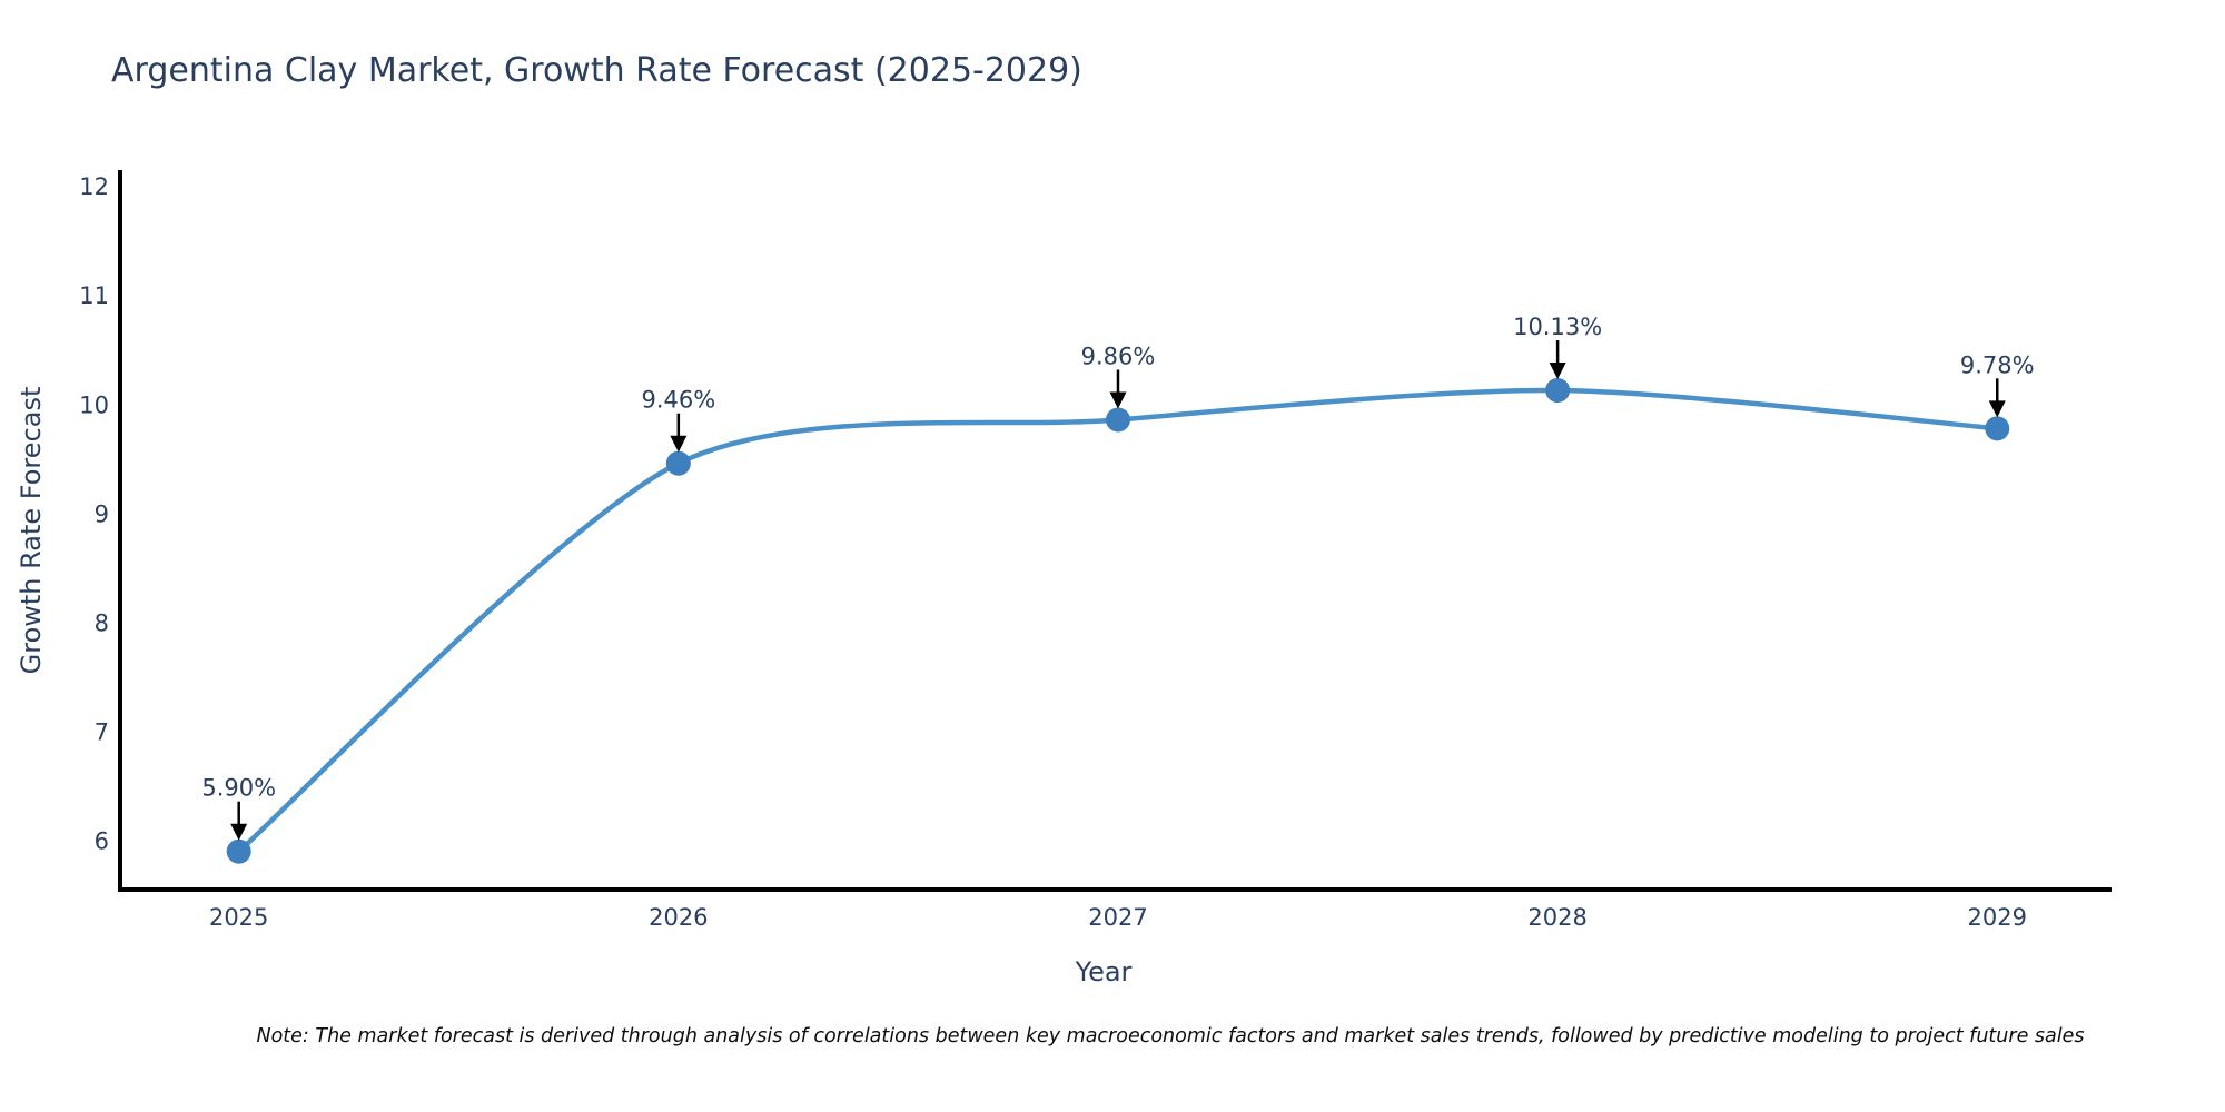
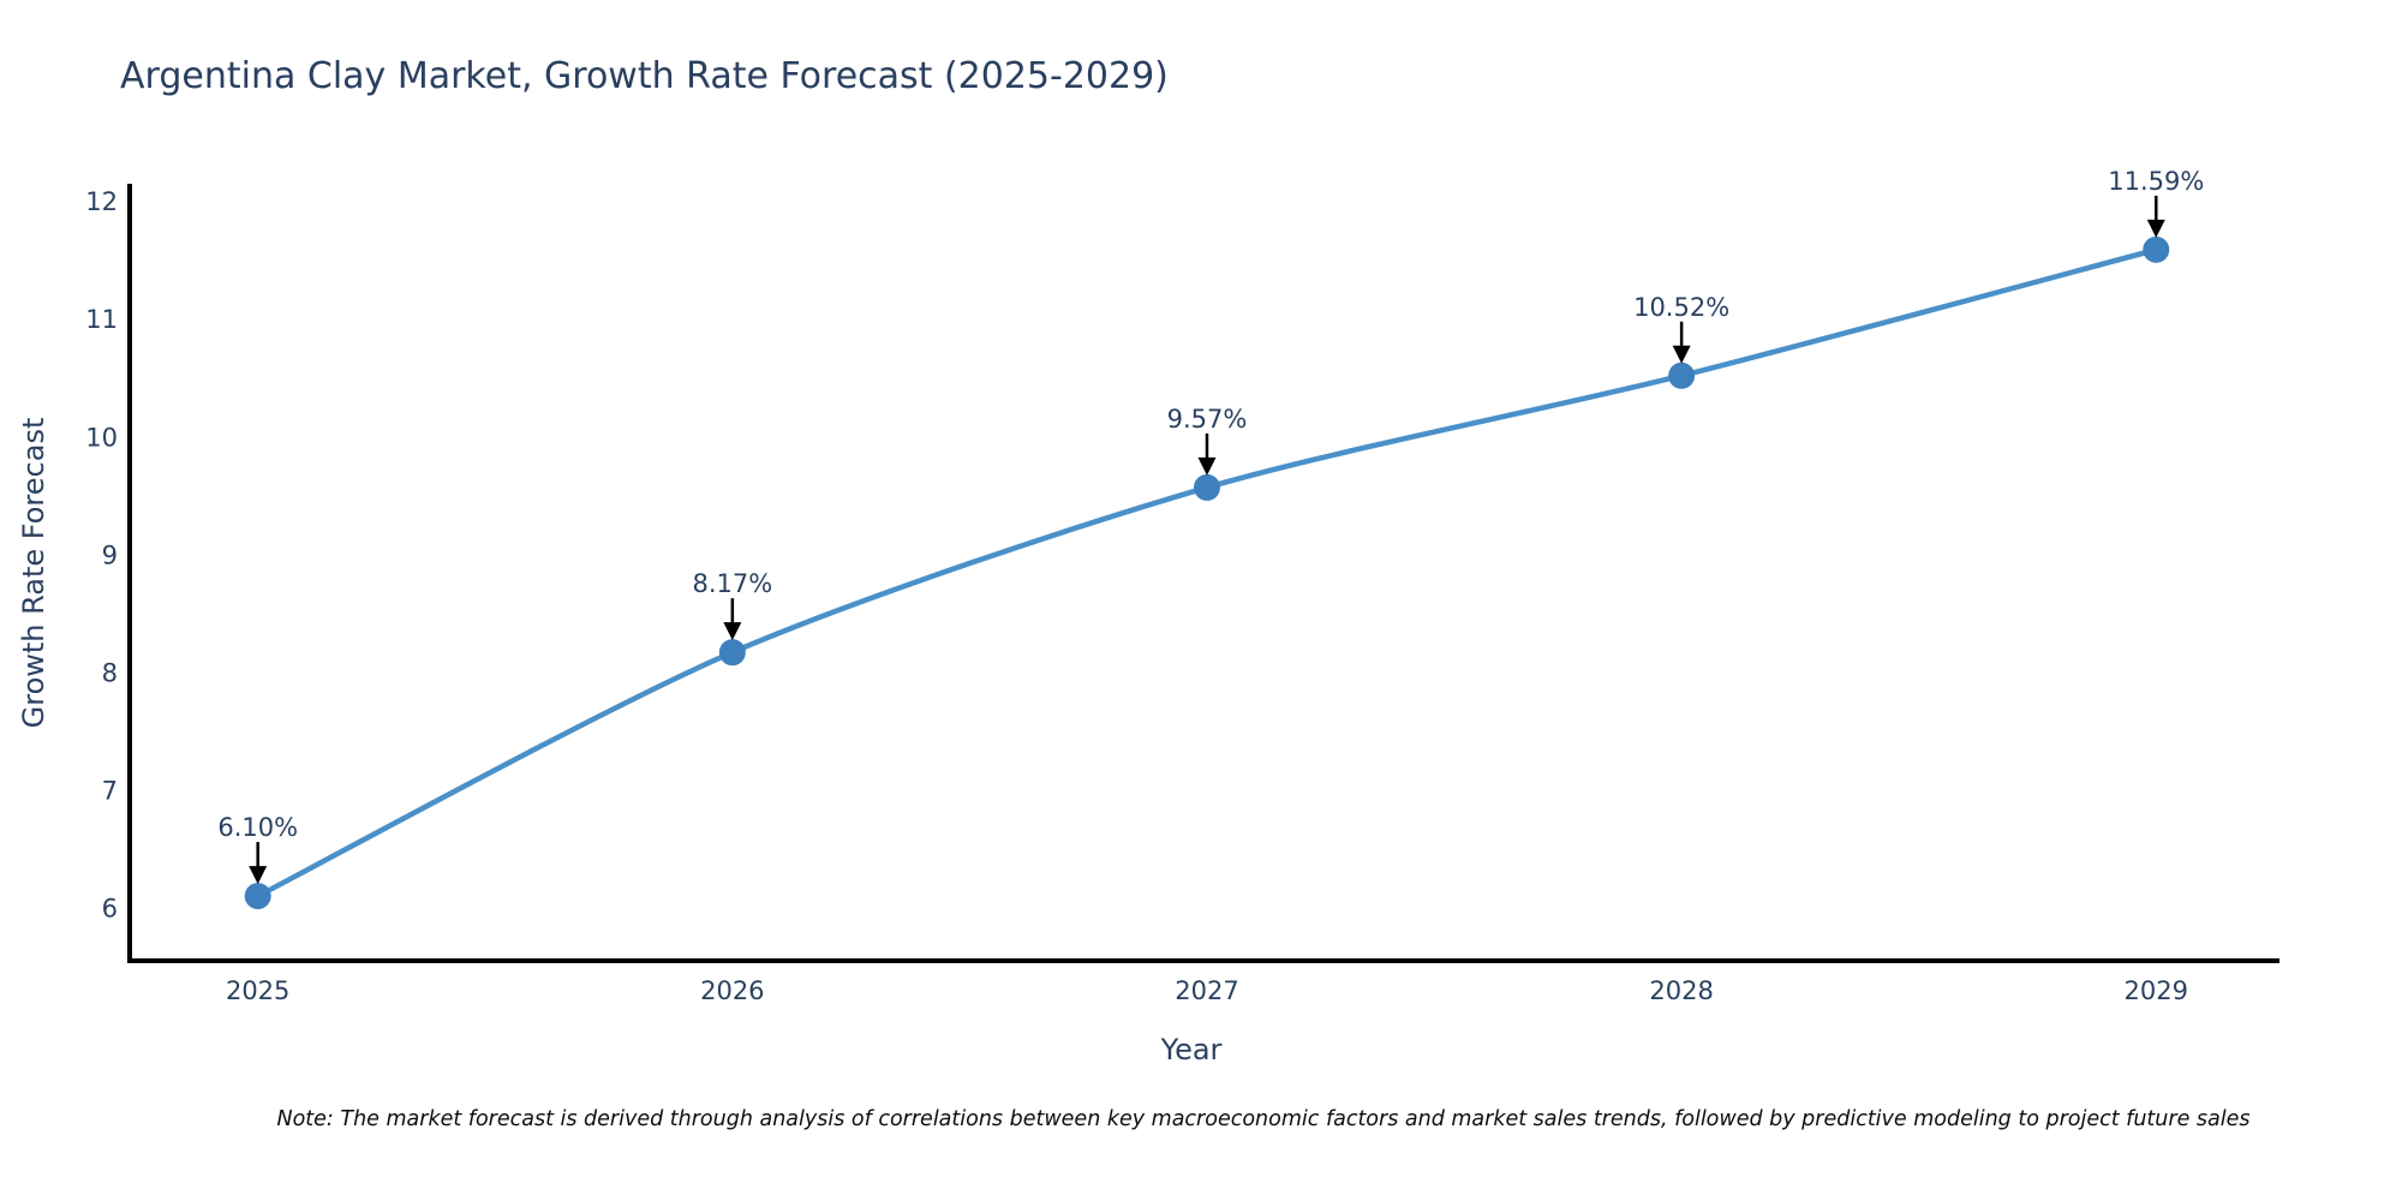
2025: 5.90% -> 6.10%
2026: 9.46% -> 8.17%
2027: 9.86% -> 9.57%
2028: 10.13% -> 10.52%
2029: 9.78% -> 11.59%
